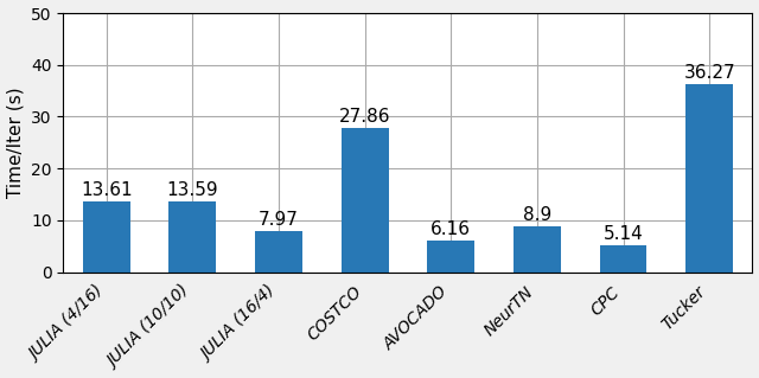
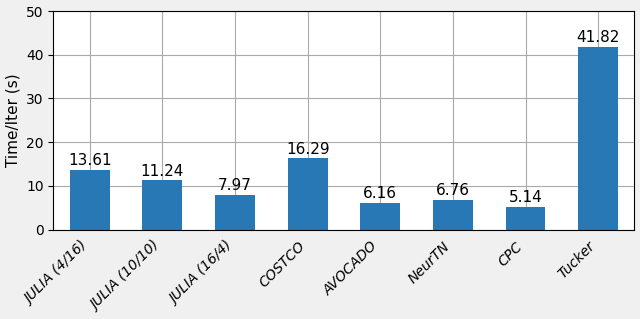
JULIA (10/10): 13.59 -> 11.24
COSTCO: 27.86 -> 16.29
NeurTN: 8.9 -> 6.76
Tucker: 36.27 -> 41.82
